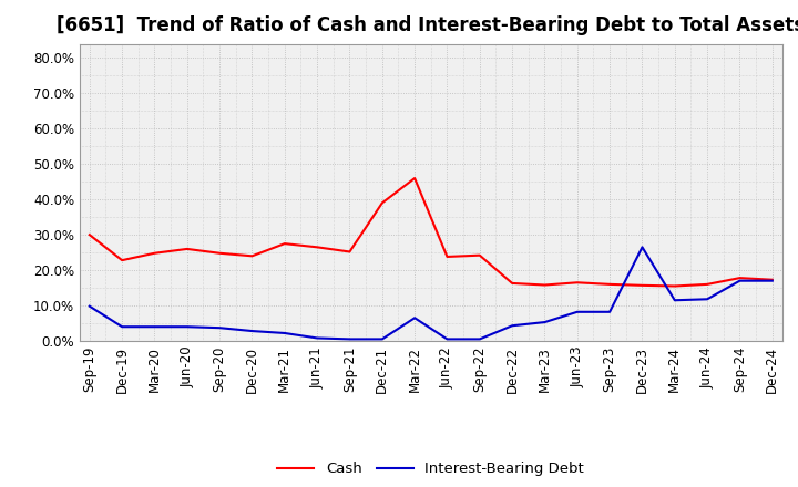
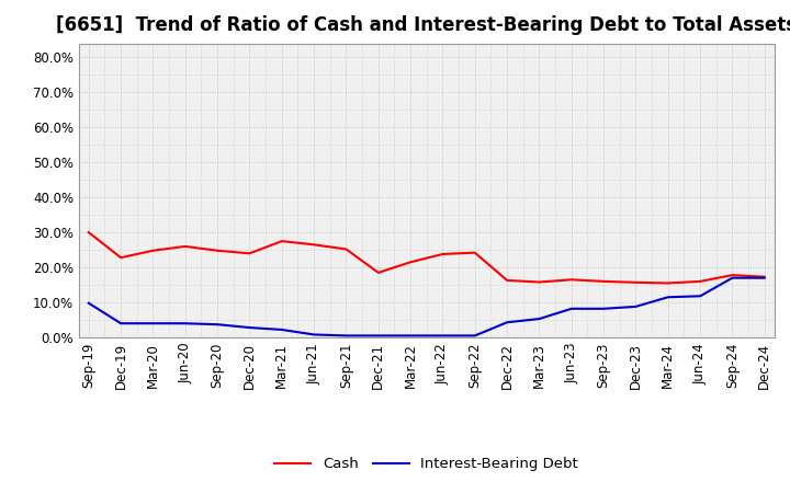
Cash/Dec-21: 39.0% -> 18.5%
Cash/Mar-22: 46.0% -> 21.5%
Interest-Bearing Debt/Mar-22: 6.5% -> 0.5%
Interest-Bearing Debt/Dec-23: 26.5% -> 8.8%
